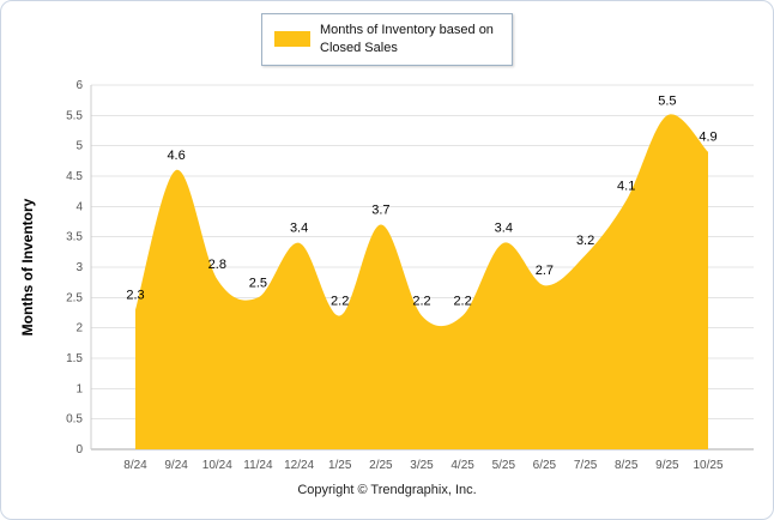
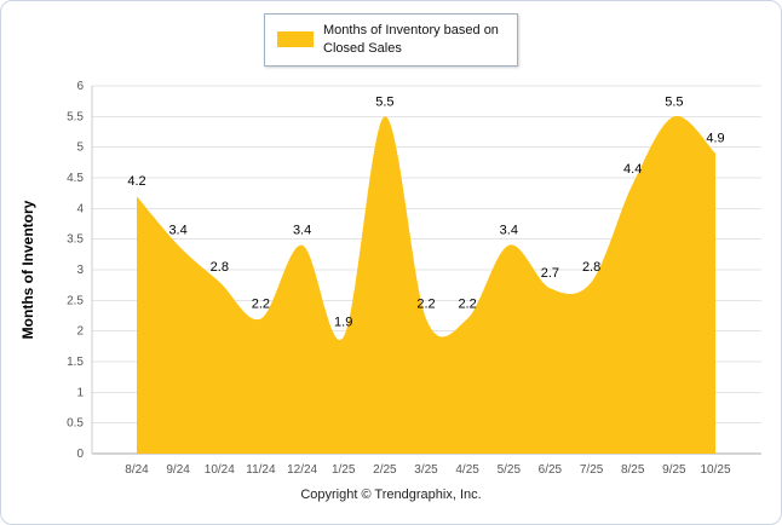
8/24: 2.3 -> 4.2
9/24: 4.6 -> 3.4
11/24: 2.5 -> 2.2
1/25: 2.2 -> 1.9
2/25: 3.7 -> 5.5
7/25: 3.2 -> 2.8
8/25: 4.1 -> 4.4
